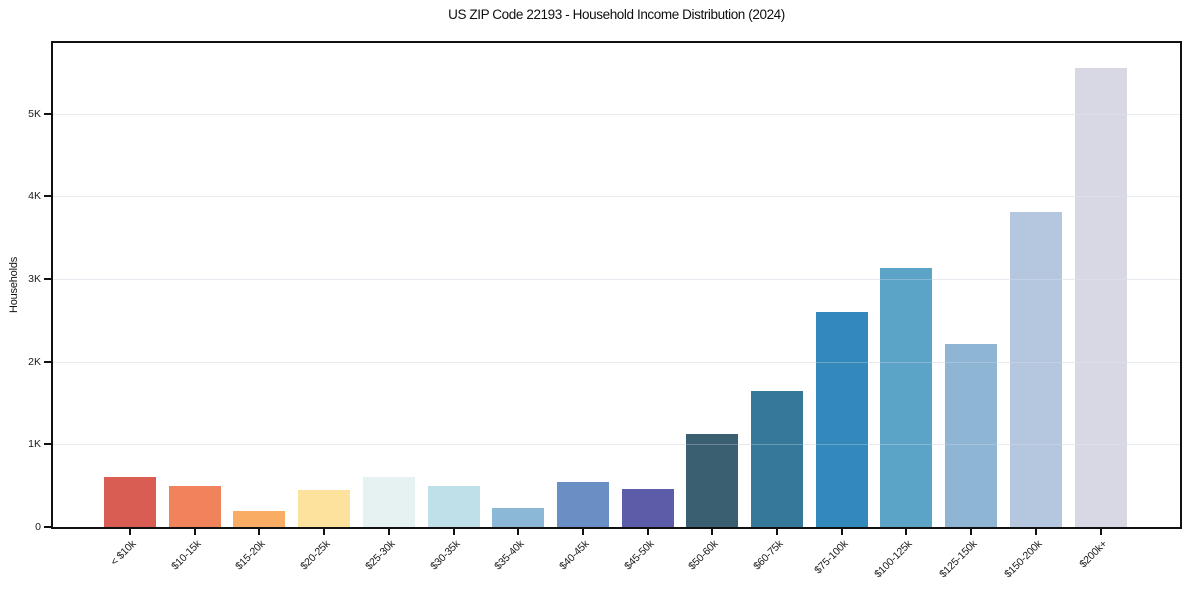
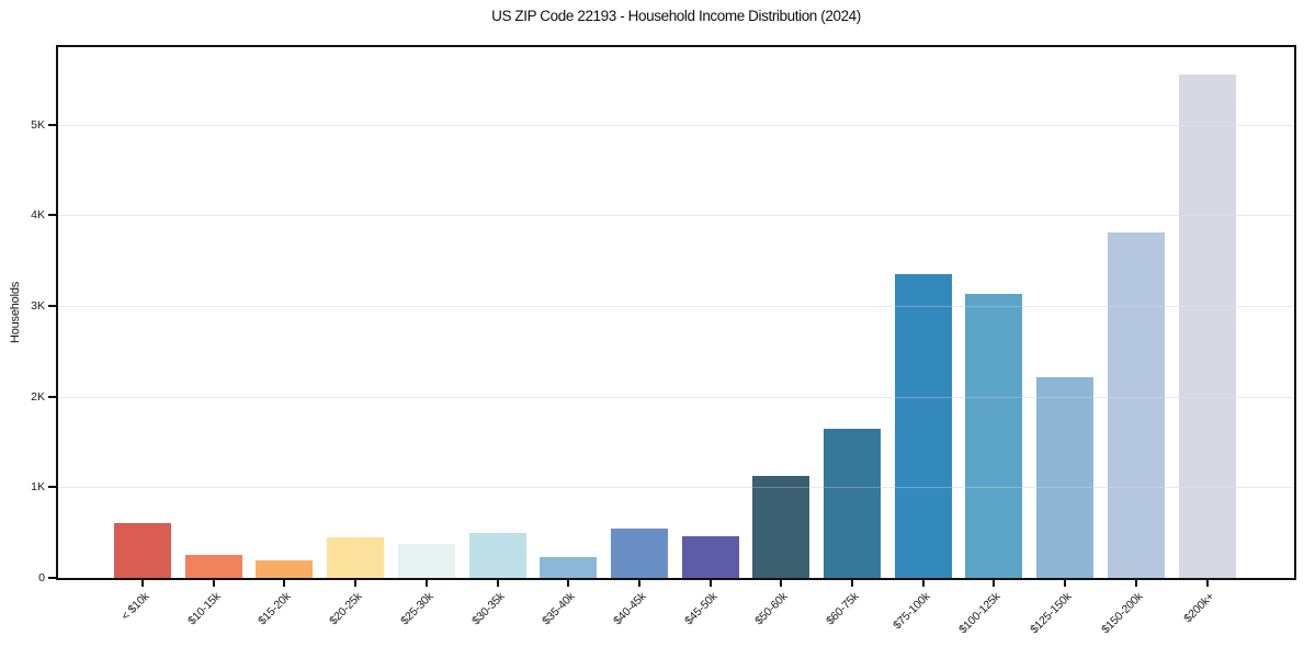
$10-15k: 0.5K -> 0.2K
$25-30k: 0.6K -> 0.4K
$75-100k: 2.6K -> 3.4K
